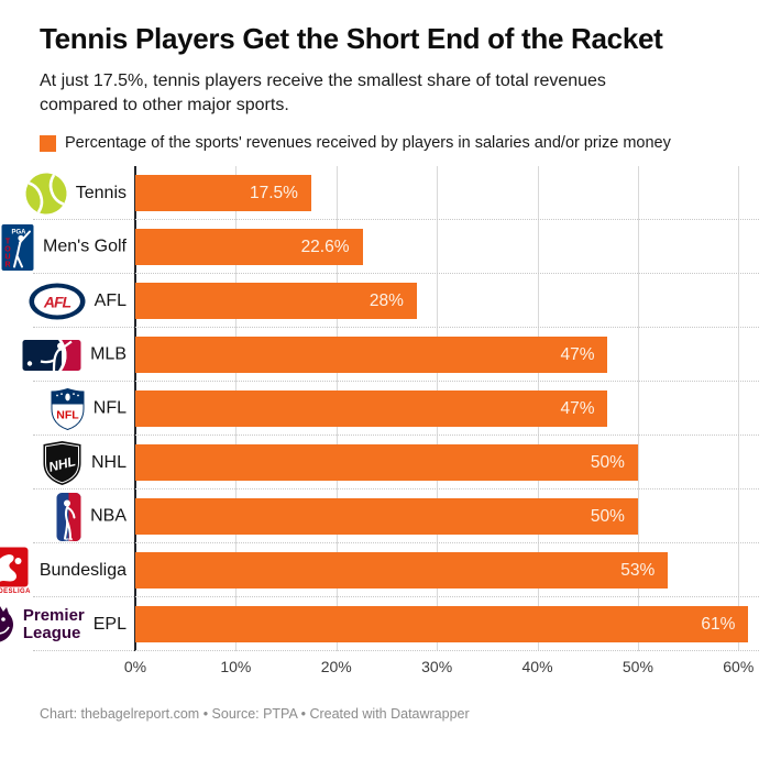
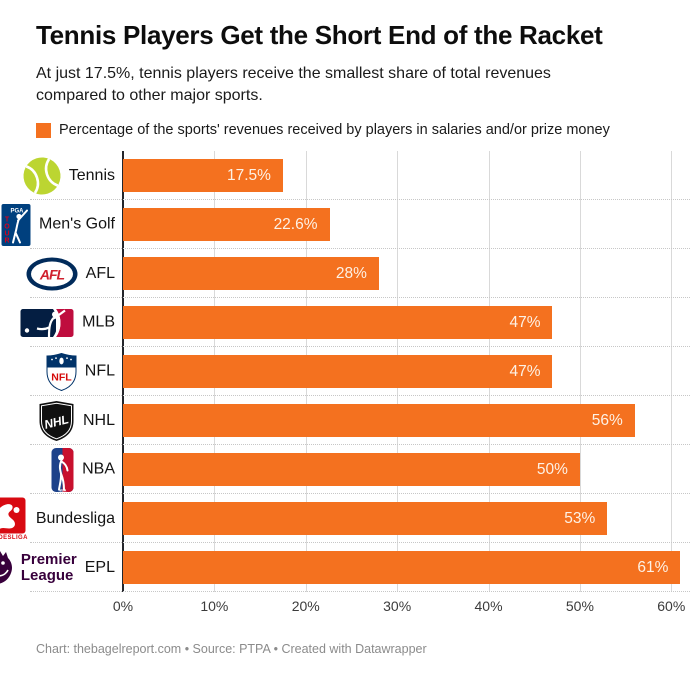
NHL: 50% -> 56%
